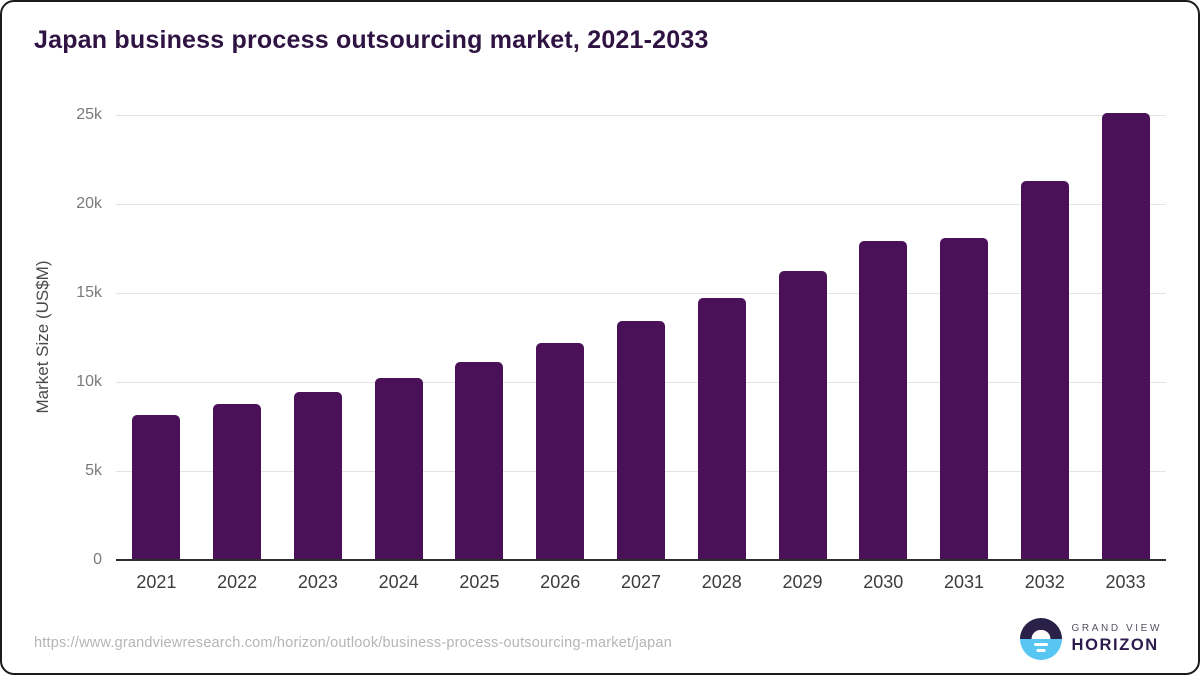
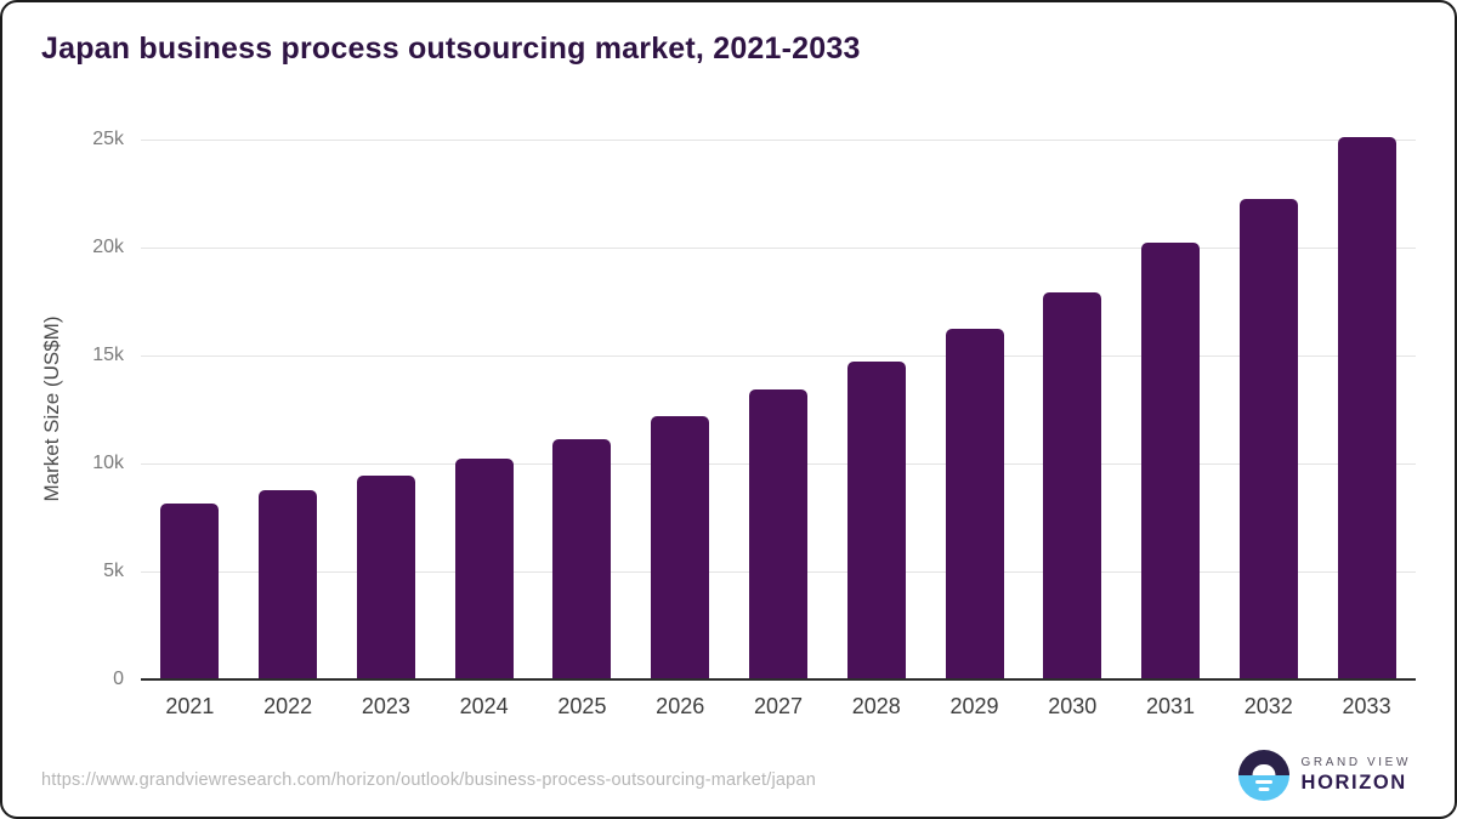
2031: 18.1k -> 20.2k
2032: 21.3k -> 22.2k
